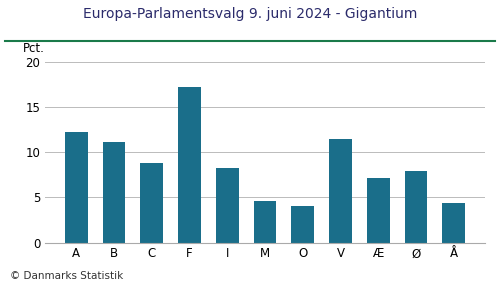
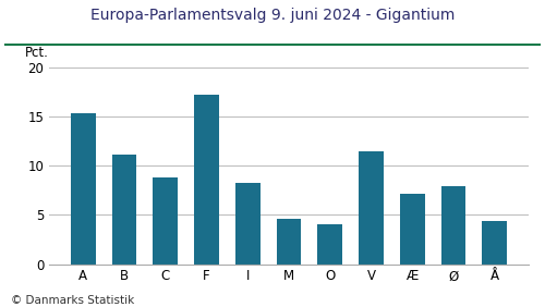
A: 12.2 -> 15.3
